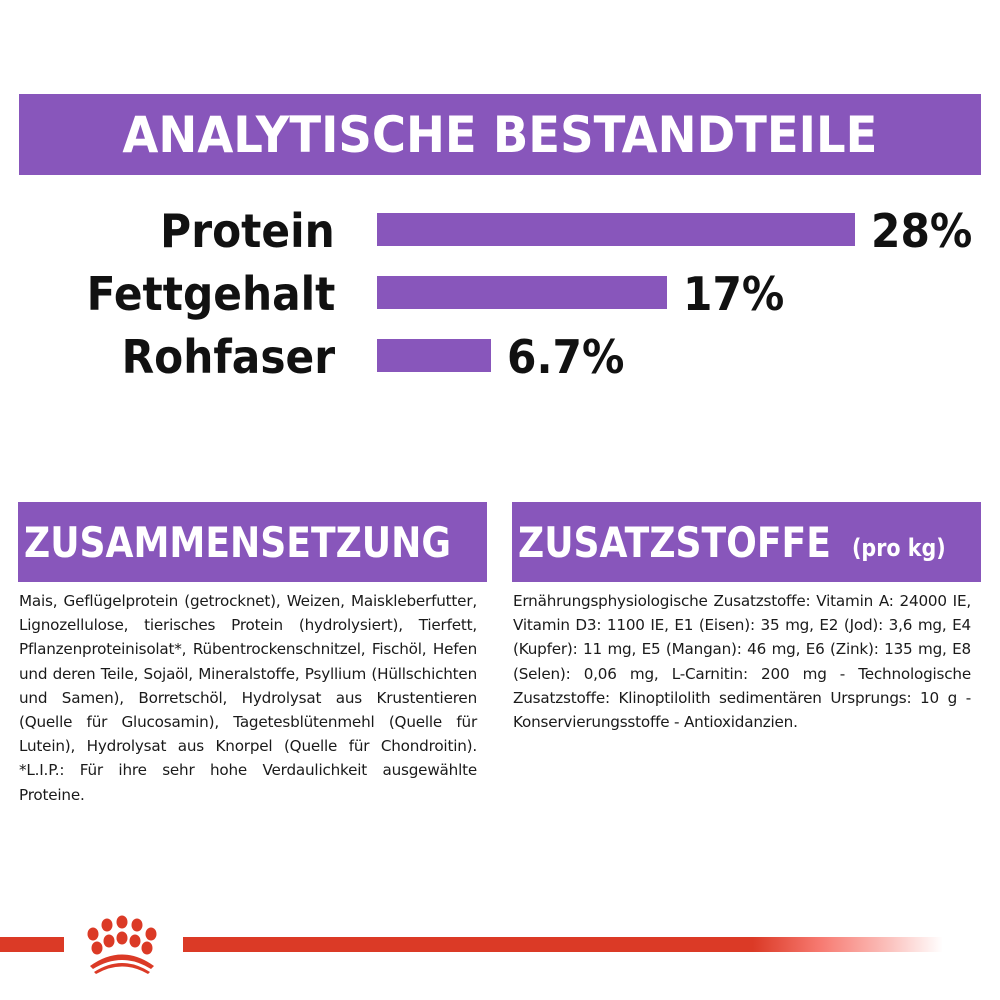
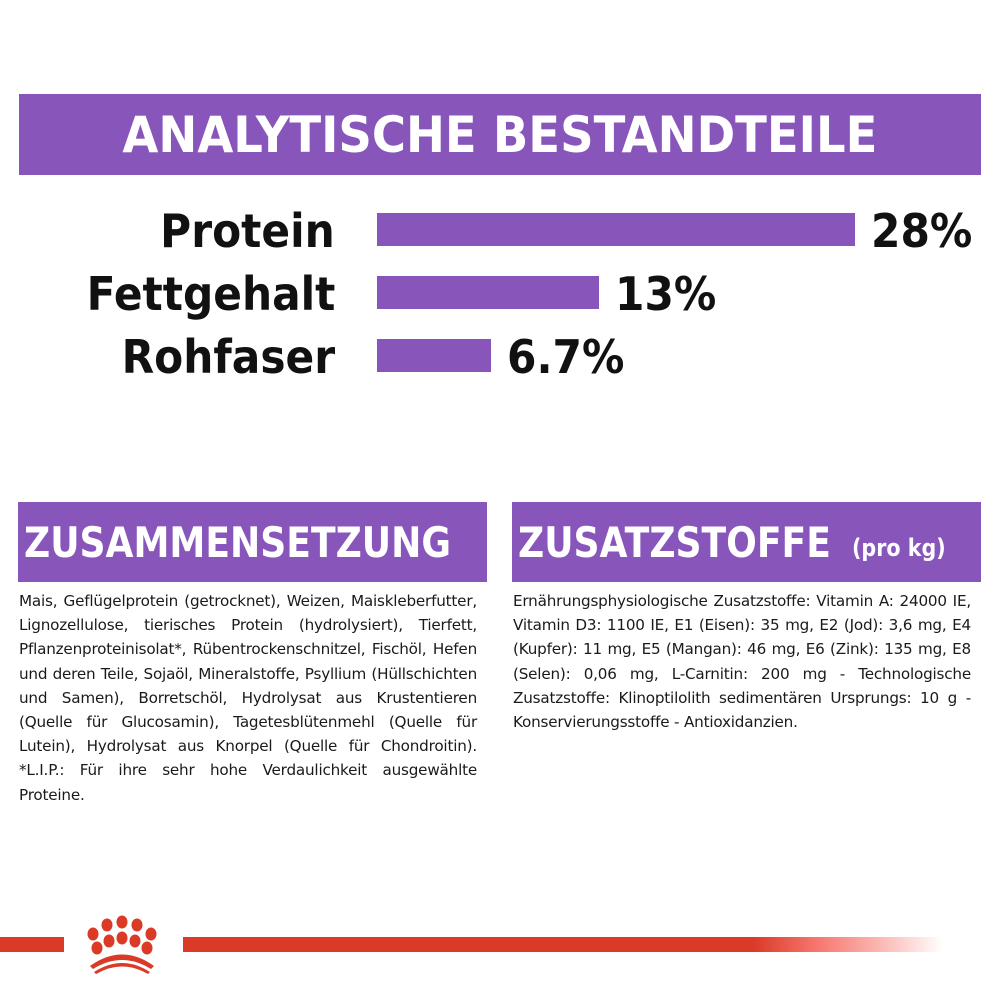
Fettgehalt: 17% -> 13%
